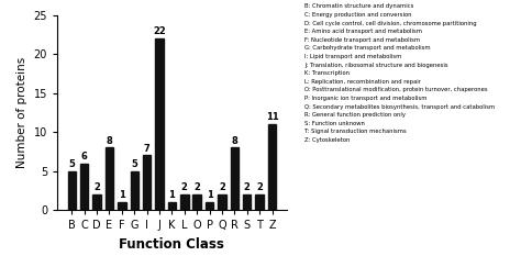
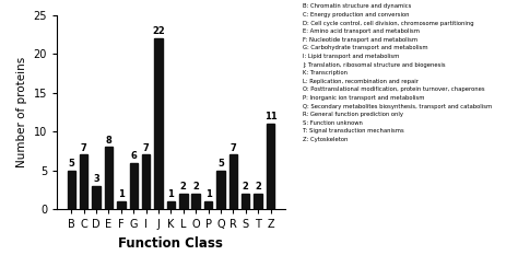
C: 6 -> 7
D: 2 -> 3
G: 5 -> 6
Q: 2 -> 5
R: 8 -> 7
